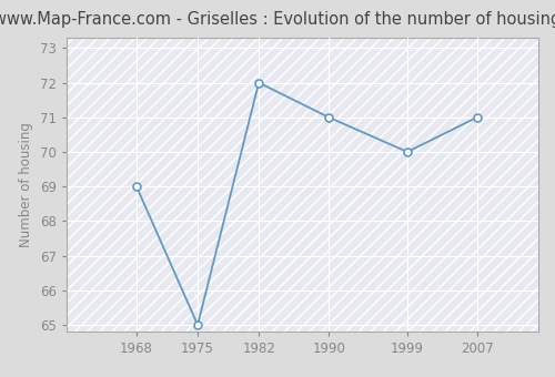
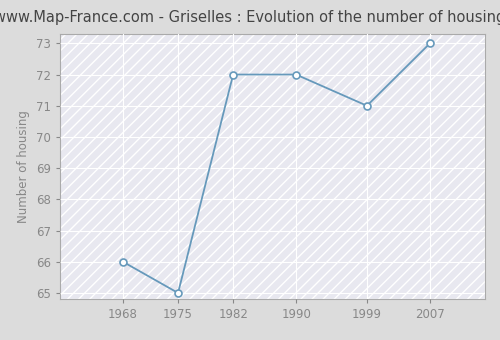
1968: 69 -> 66
1990: 71 -> 72
1999: 70 -> 71
2007: 71 -> 73
